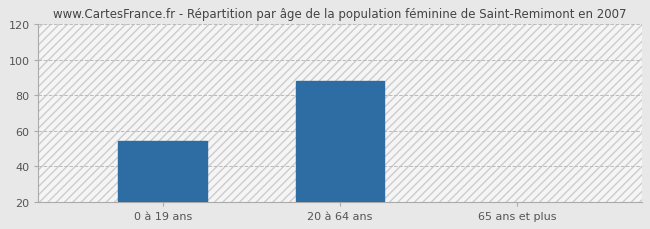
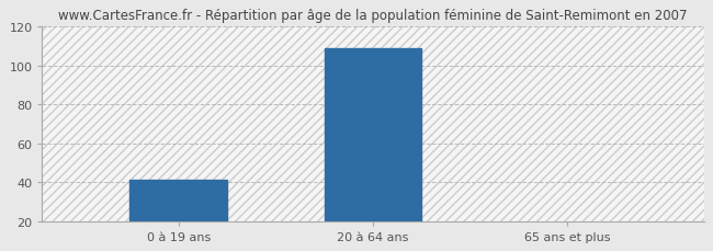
0 à 19 ans: 54 -> 41
20 à 64 ans: 88 -> 109
